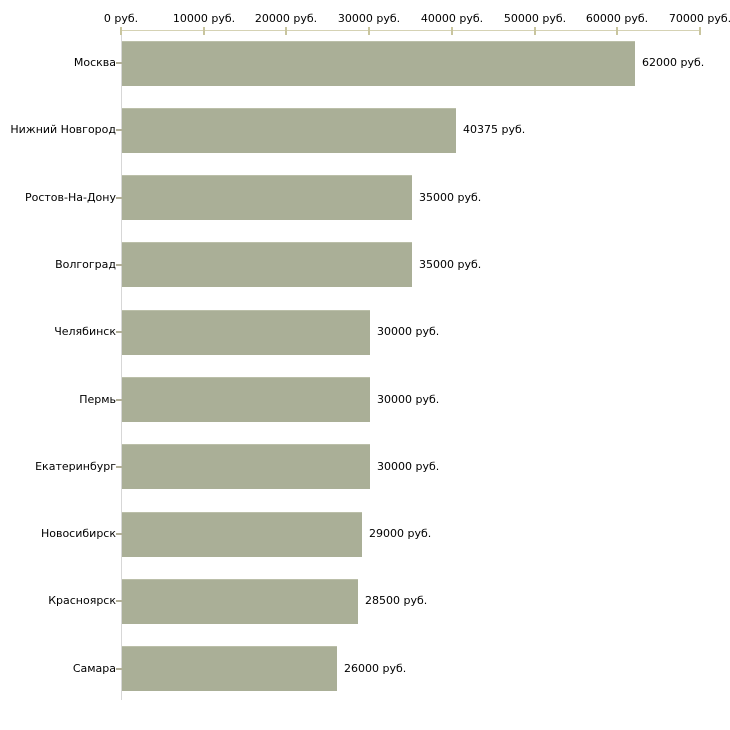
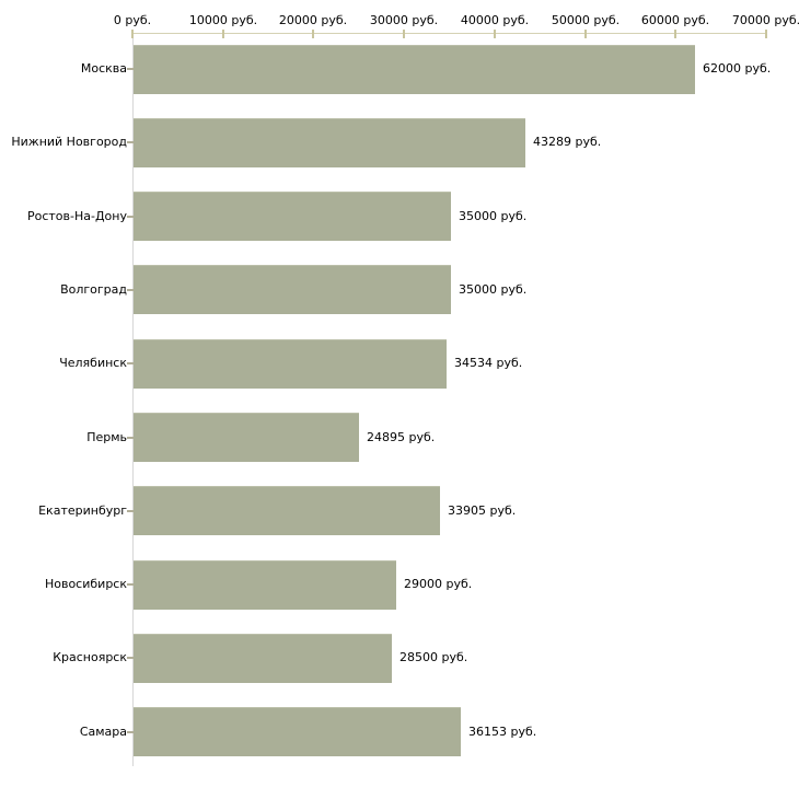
Нижний Новгород: 40375 -> 43289
Челябинск: 30000 -> 34534
Пермь: 30000 -> 24895
Екатеринбург: 30000 -> 33905
Самара: 26000 -> 36153
